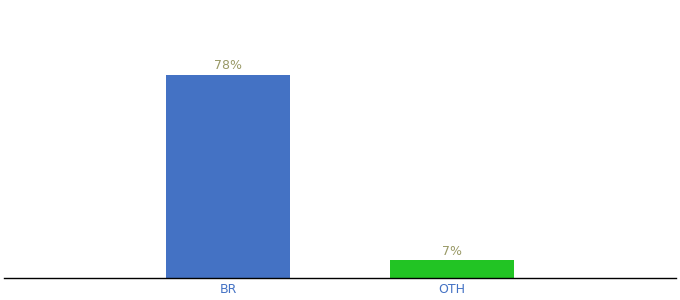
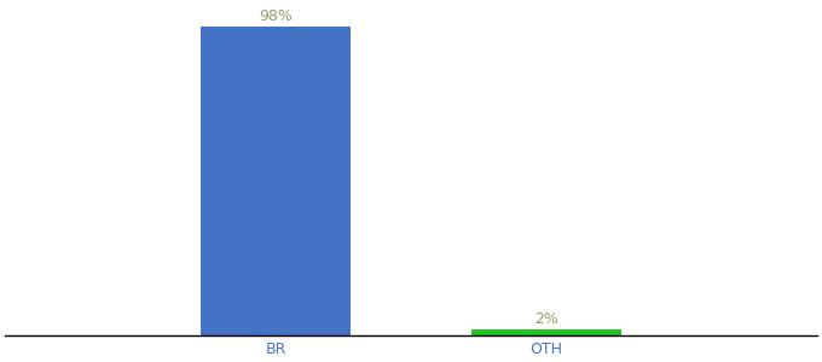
BR: 78% -> 98%
OTH: 7% -> 2%
